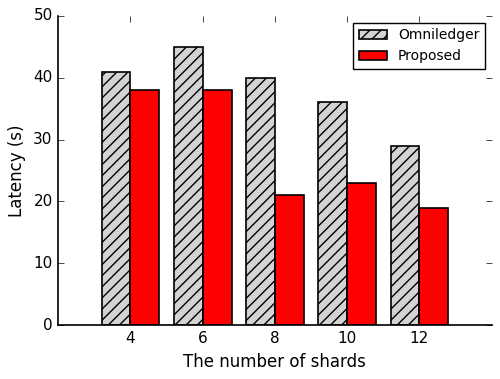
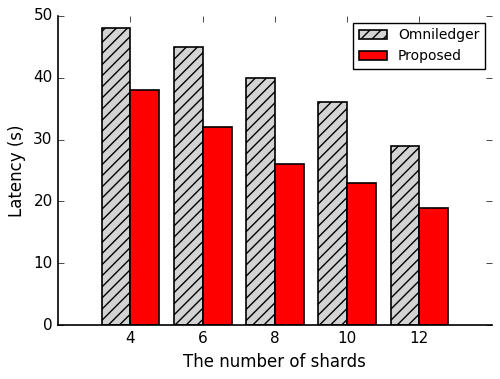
Omniledger/4: 41 -> 48
Proposed/6: 38 -> 32
Proposed/8: 21 -> 26
